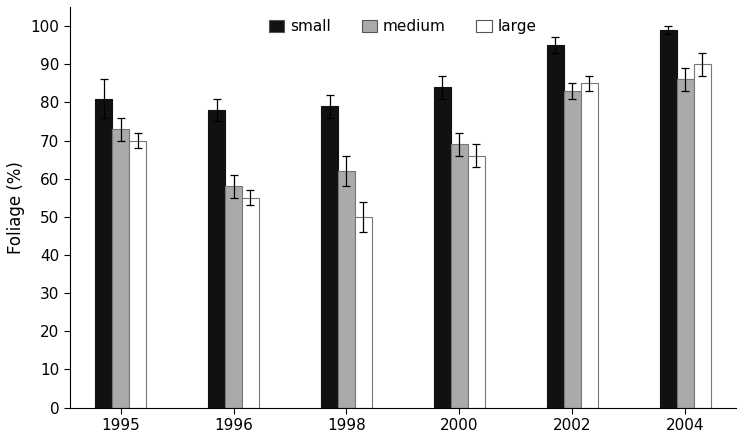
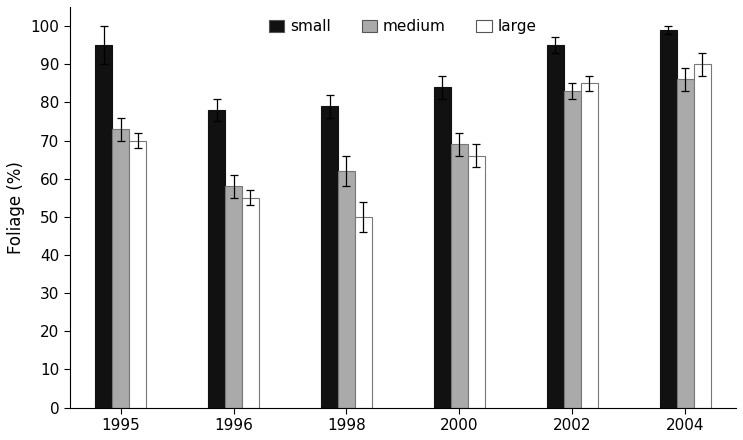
small/1995: 81 -> 95
